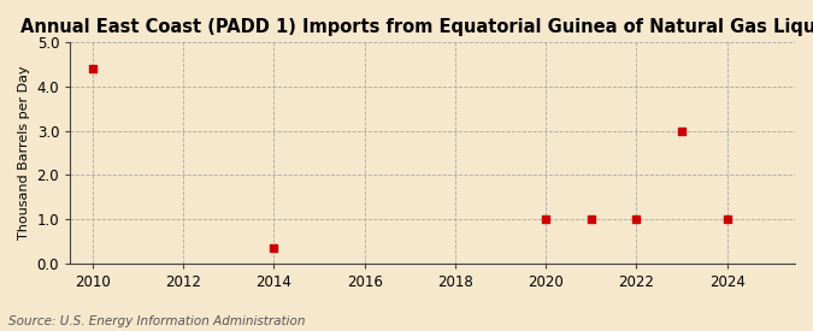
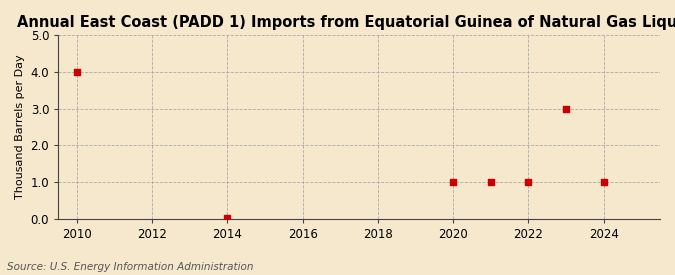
2010: 4.40 -> 4.00
2014: 0.35 -> 0.03
